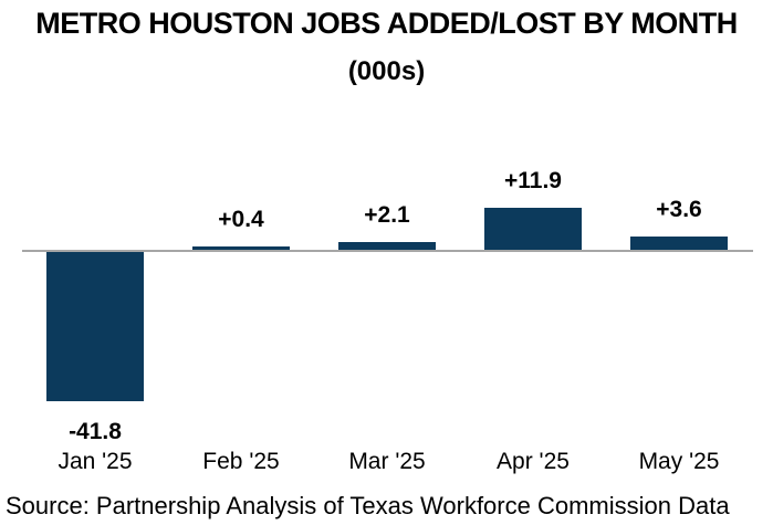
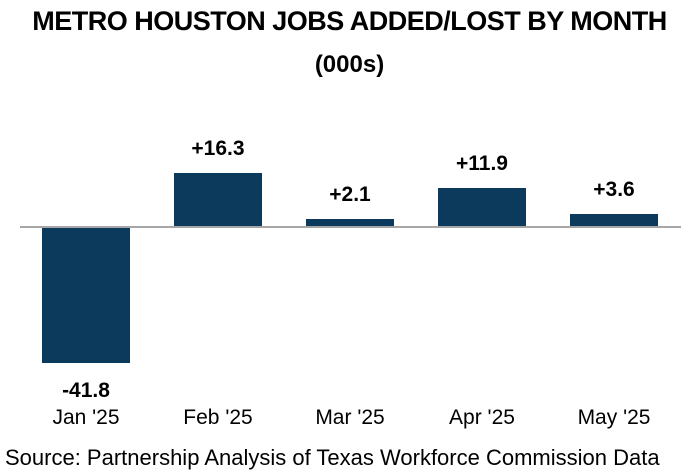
Feb '25: +0.4 -> +16.3
